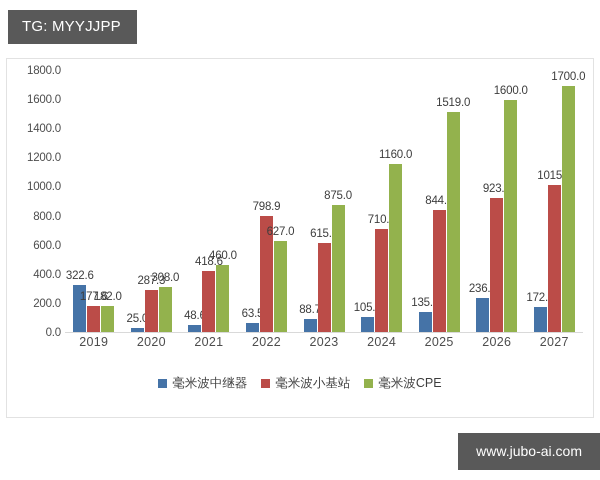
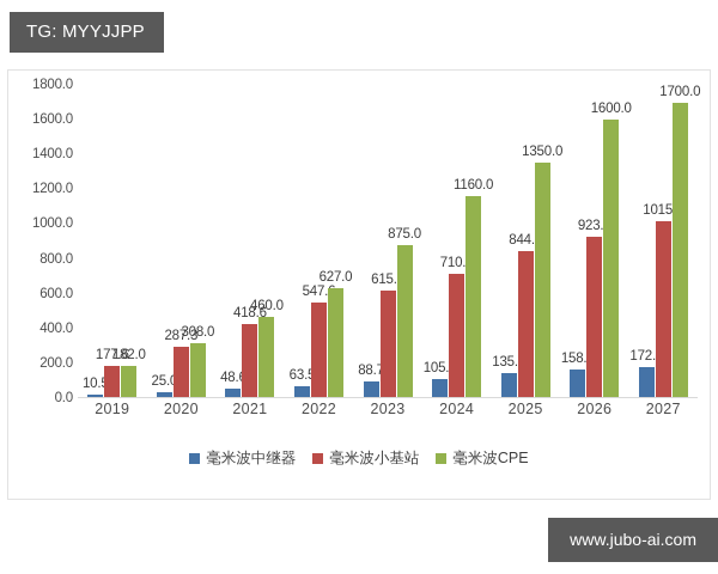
毫米波中继器/2019: 322.6 -> 10.5
毫米波小基站/2022: 798.9 -> 547.6
毫米波CPE/2025: 1519.0 -> 1350.0
毫米波中继器/2026: 236.2 -> 158.1
